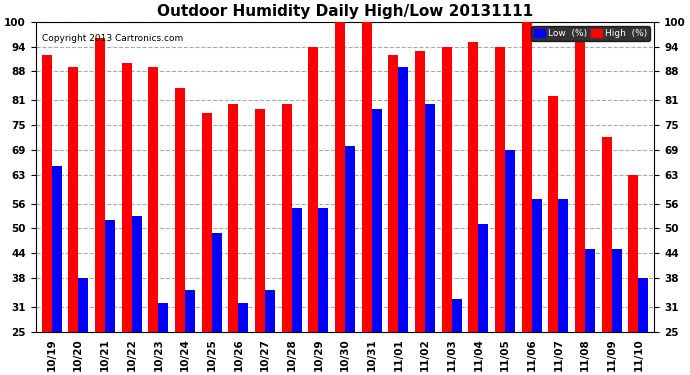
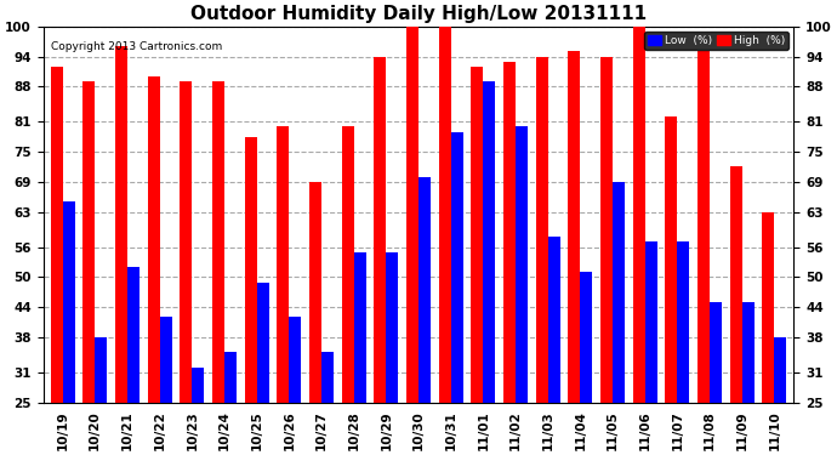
Low (%)/10/22: 53 -> 42
High (%)/10/24: 84 -> 89
Low (%)/10/26: 32 -> 42
High (%)/10/27: 79 -> 69
Low (%)/11/03: 33 -> 58
